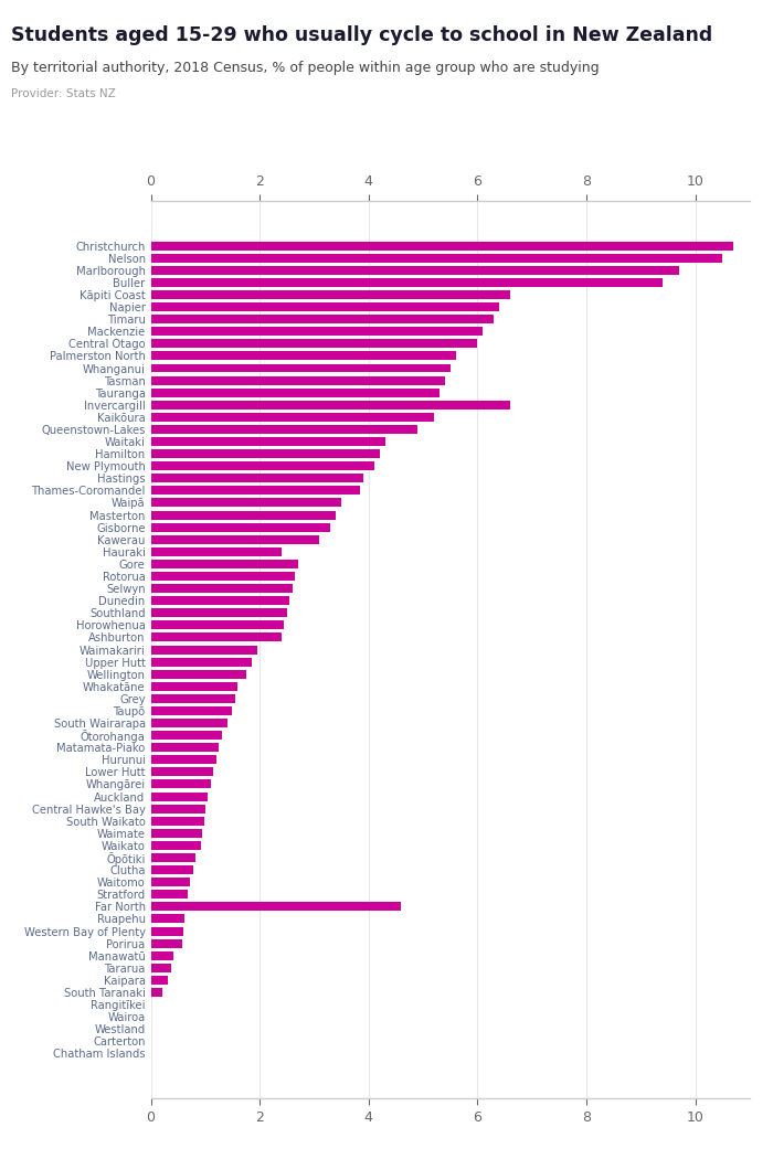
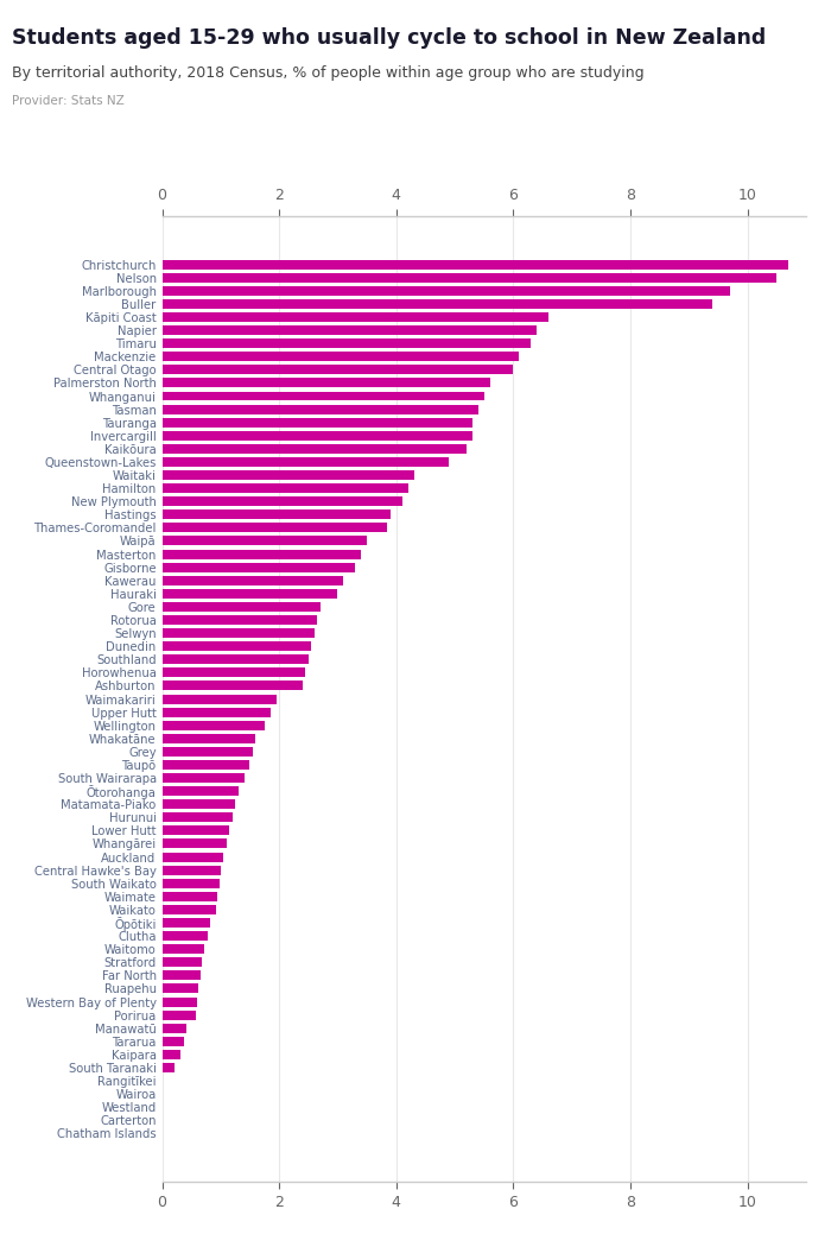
Invercargill: 6.60 -> 5.30
Hauraki: 2.40 -> 3.00
Far North: 4.60 -> 0.65
